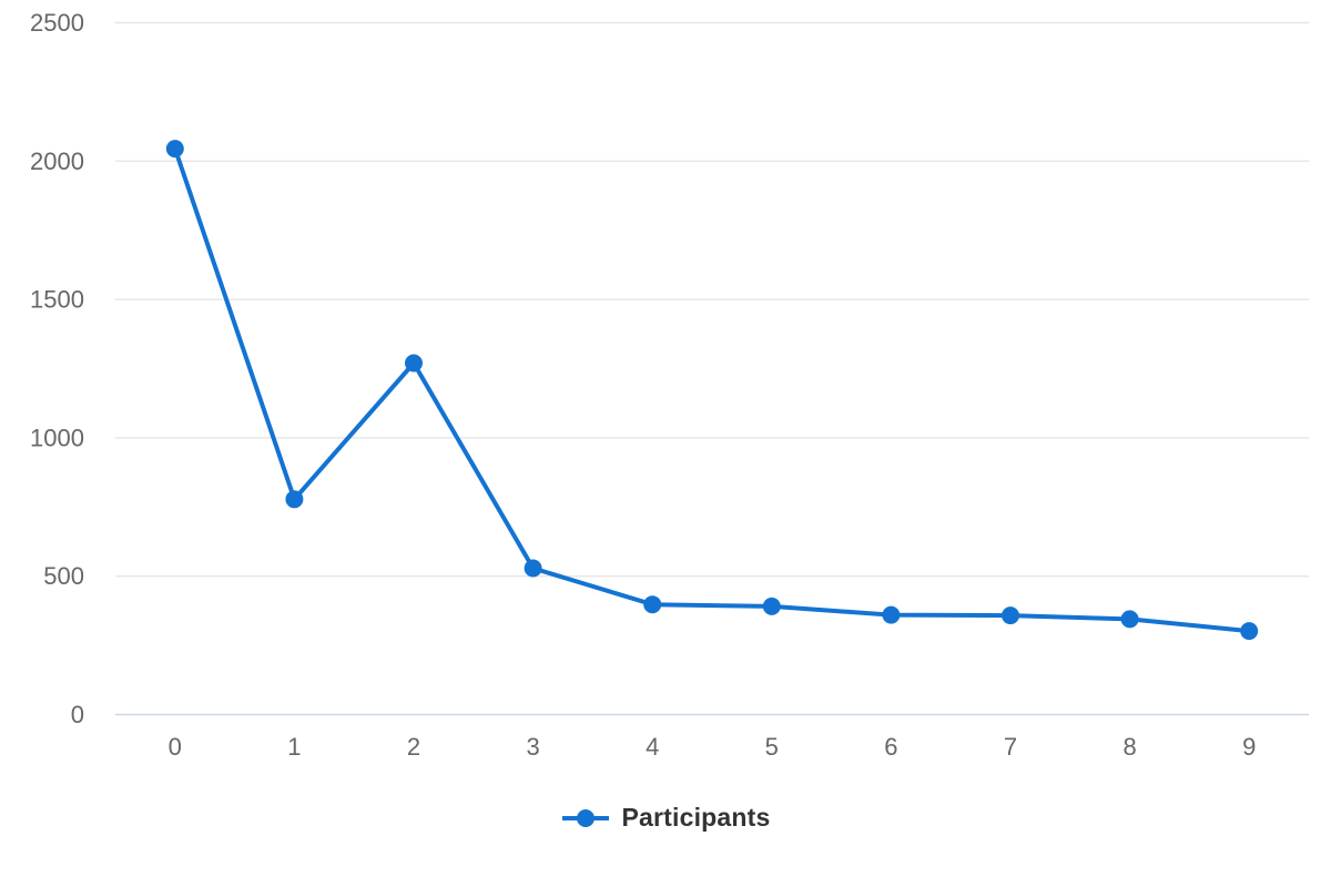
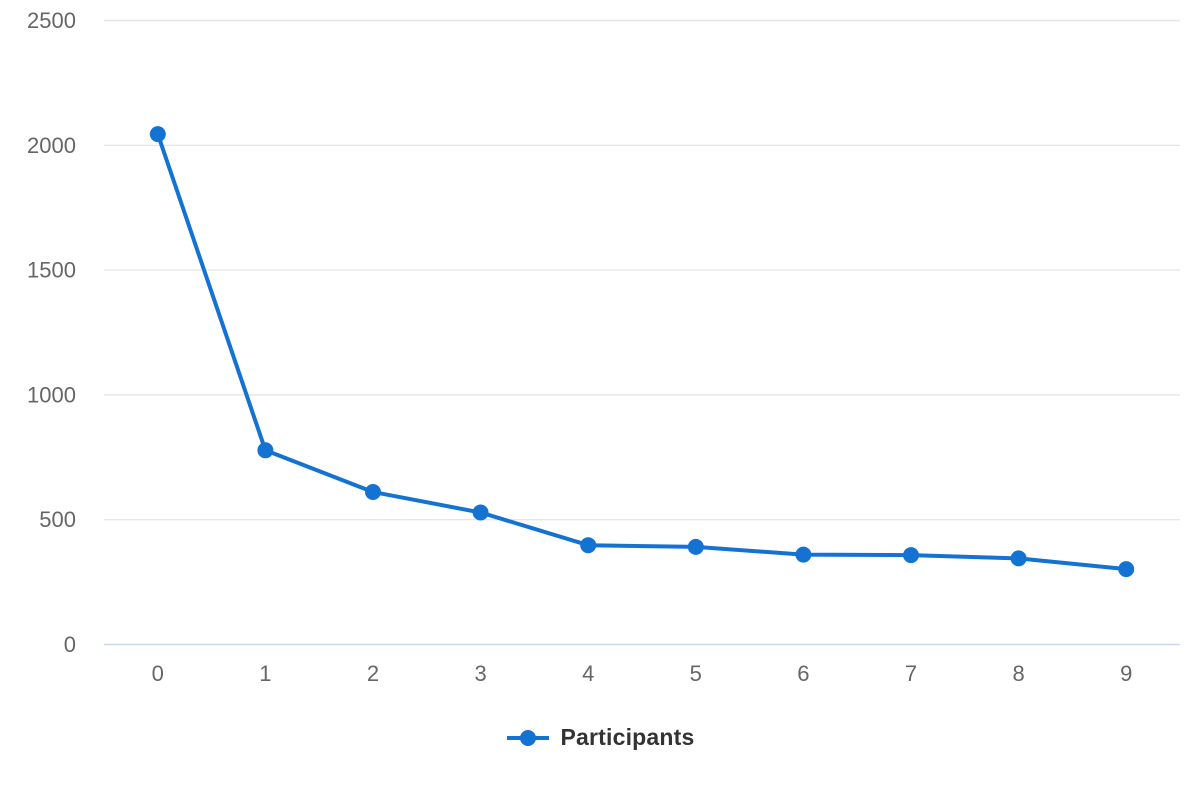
2: 1270 -> 610
